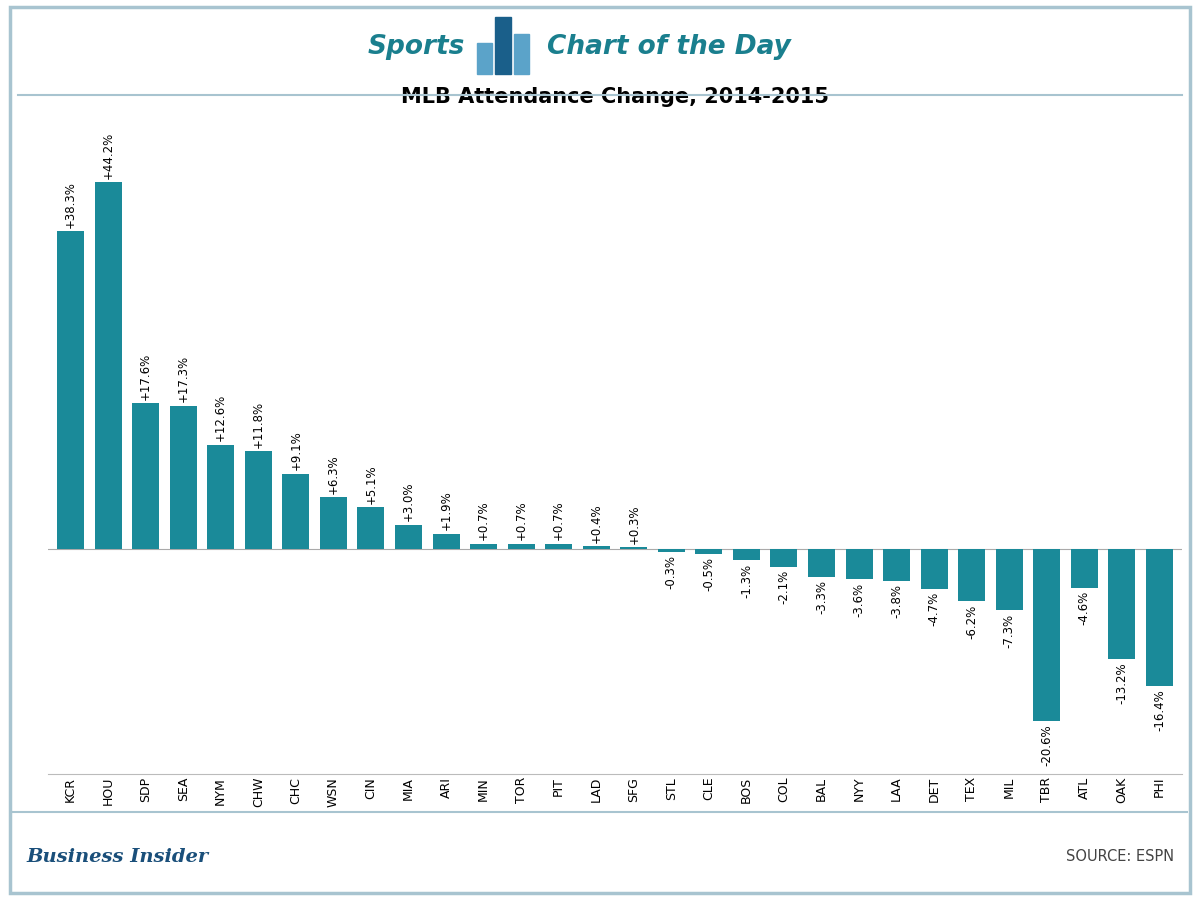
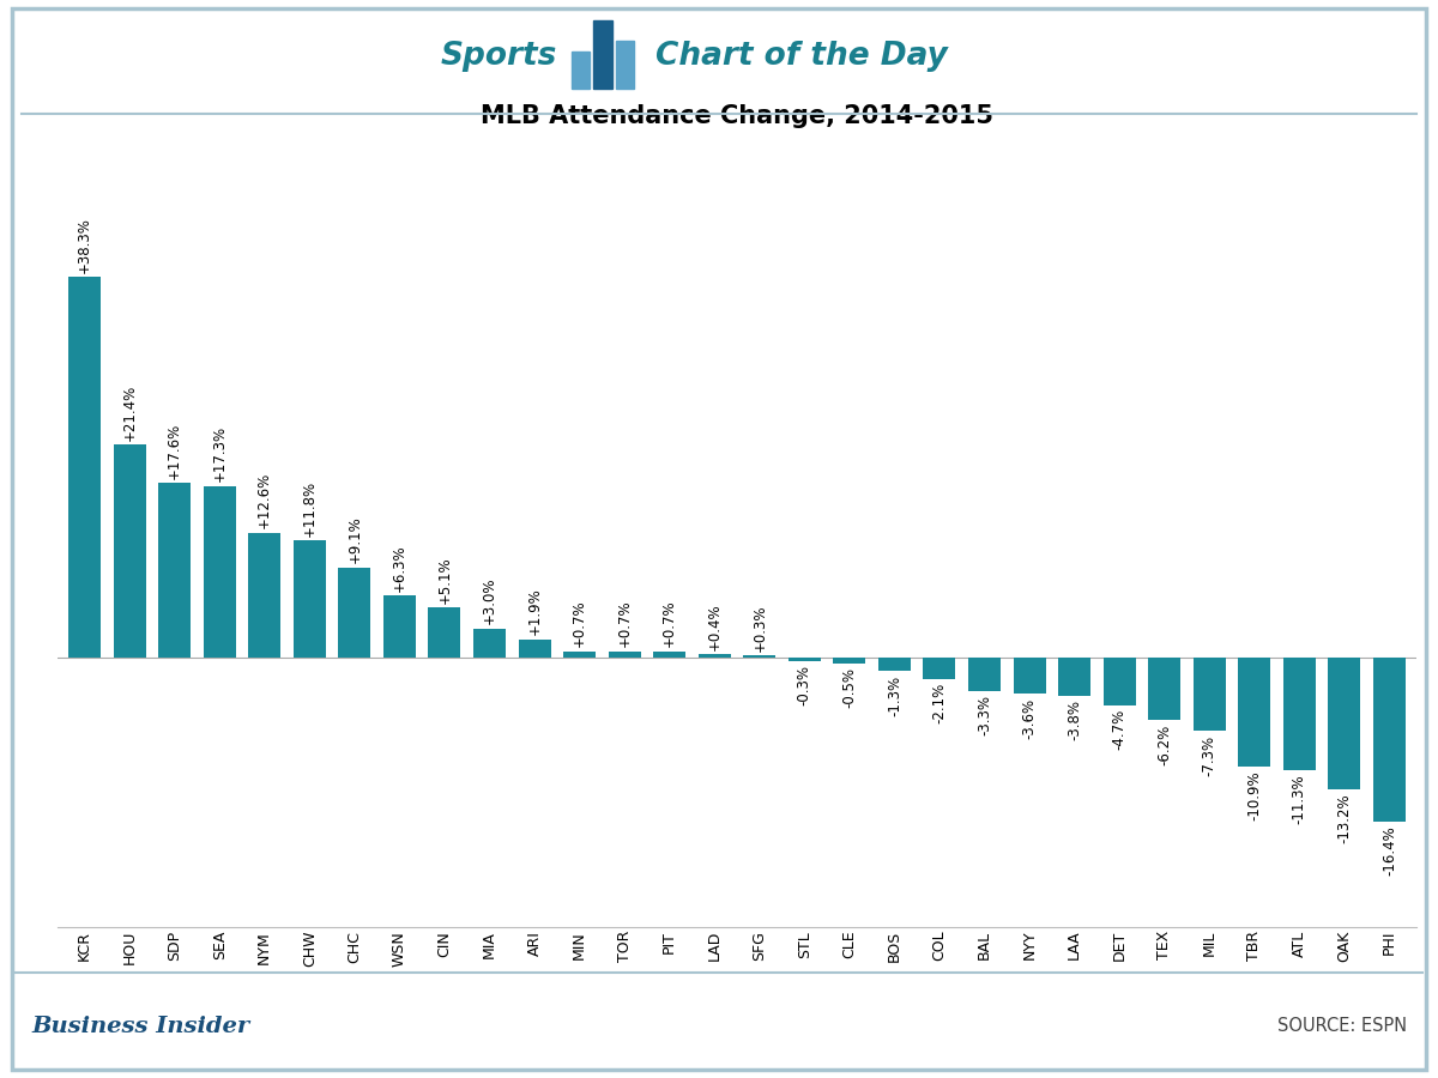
HOU: +44.2% -> +21.4%
TBR: -20.6% -> -10.9%
ATL: -4.6% -> -11.3%
